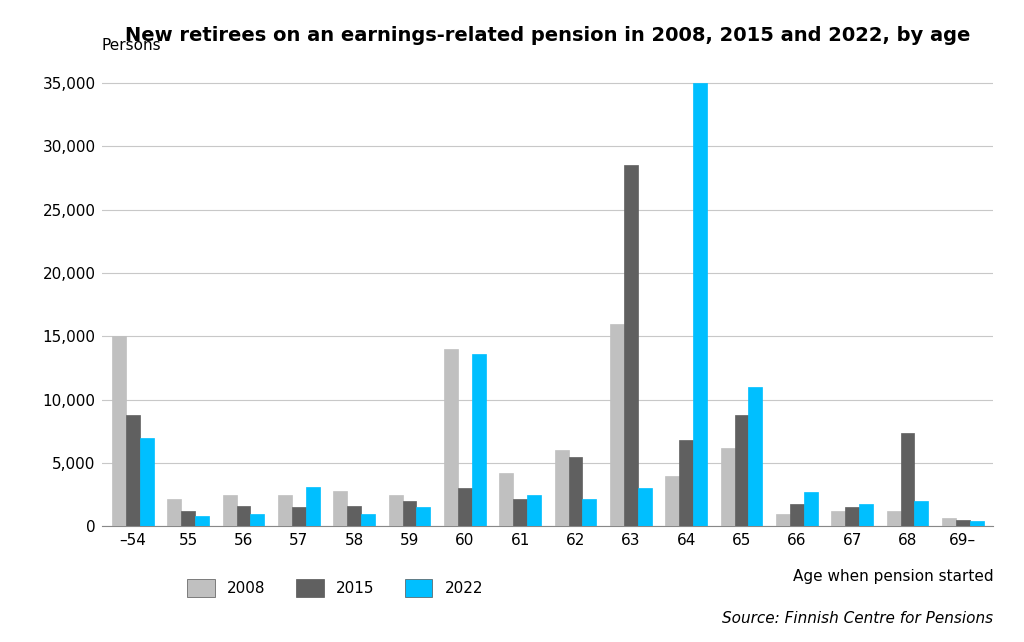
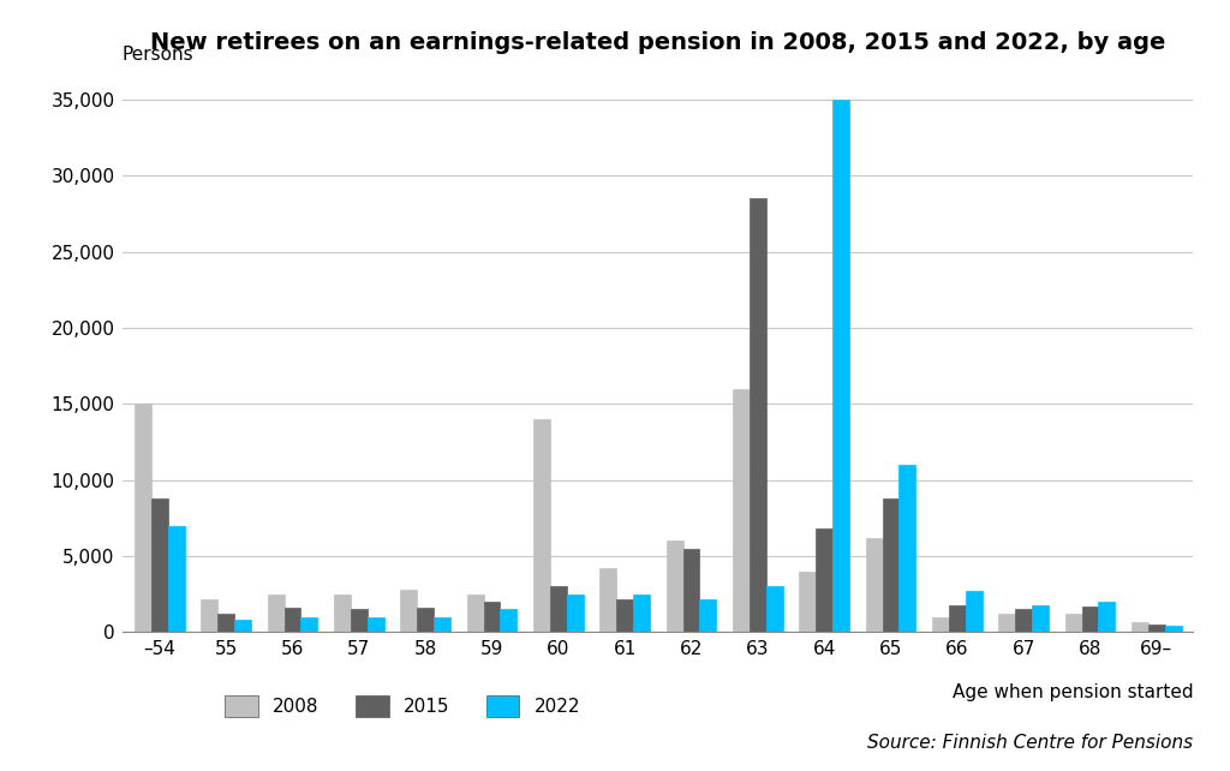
2022/57: 3,100 -> 1,000
2022/60: 13,600 -> 2,500
2015/68: 7,400 -> 1,700
